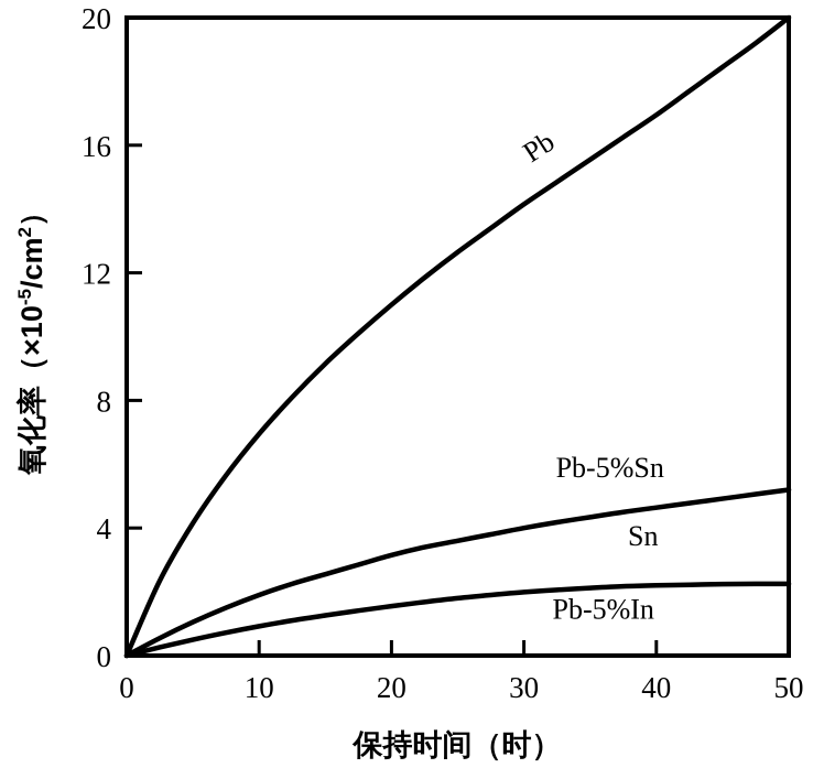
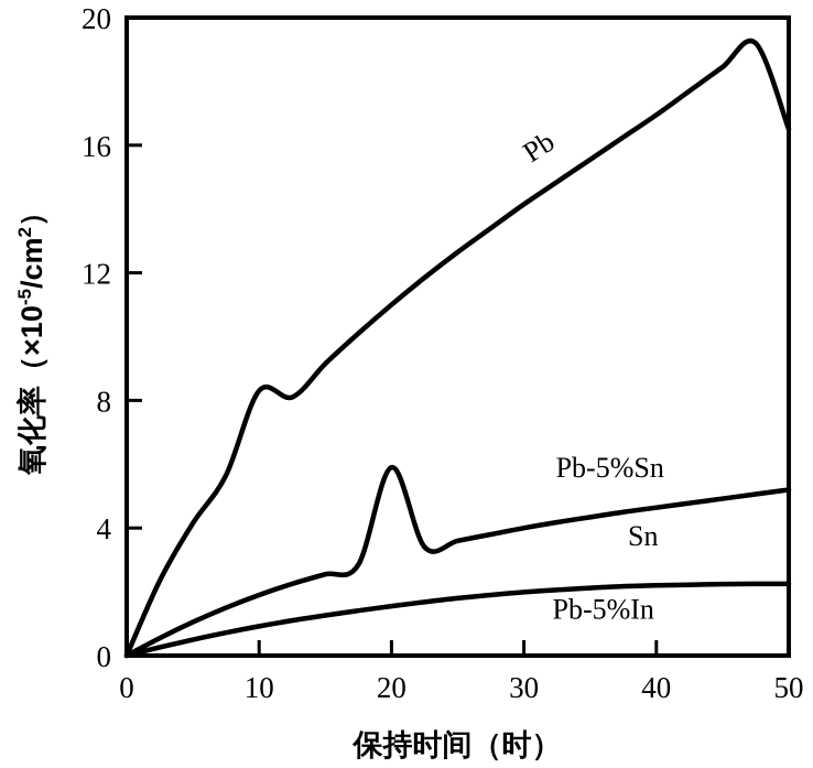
Pb/10: 7.0 -> 8.3
Pb-5%Sn/20: 3.1 -> 5.9
Pb/50: 20.0 -> 16.5
